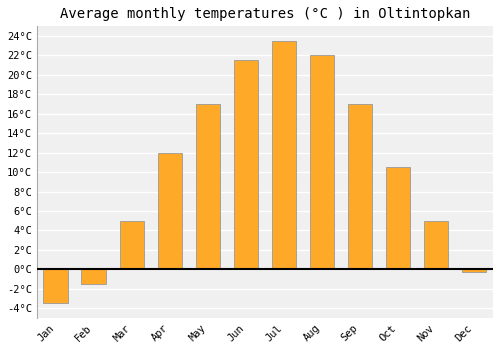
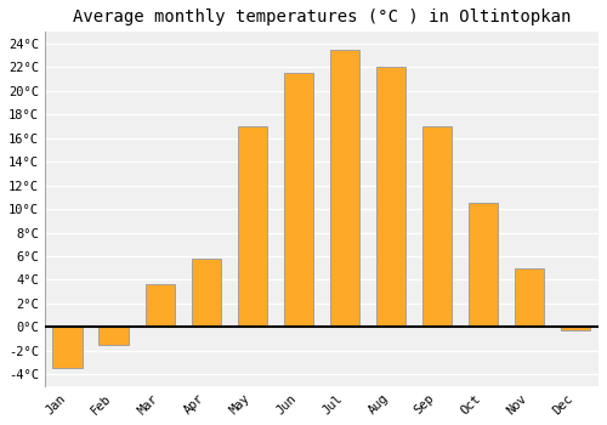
Mar: 5.0°C -> 3.6°C
Apr: 12.0°C -> 5.8°C
